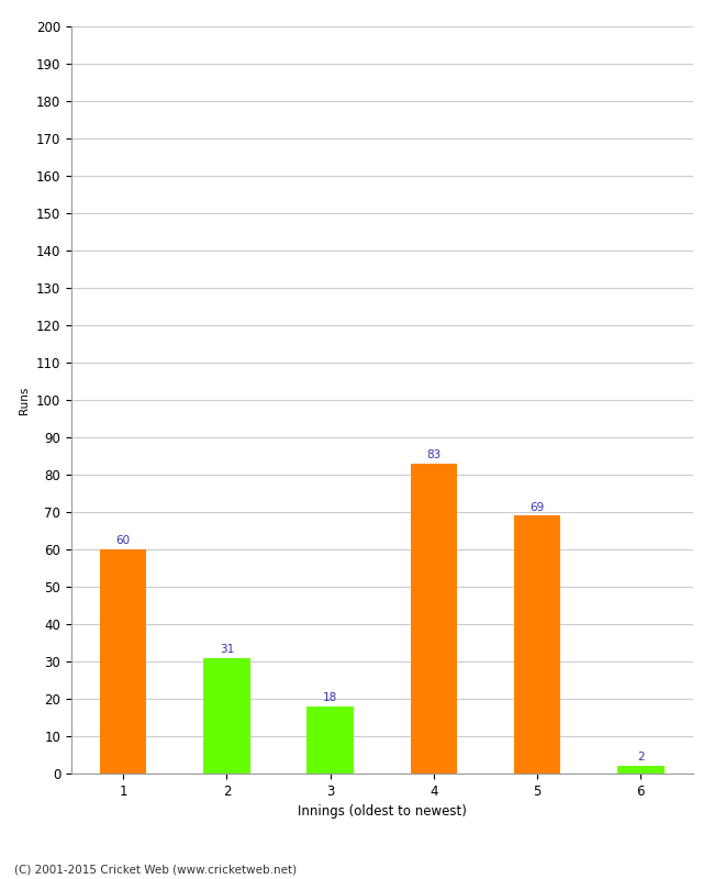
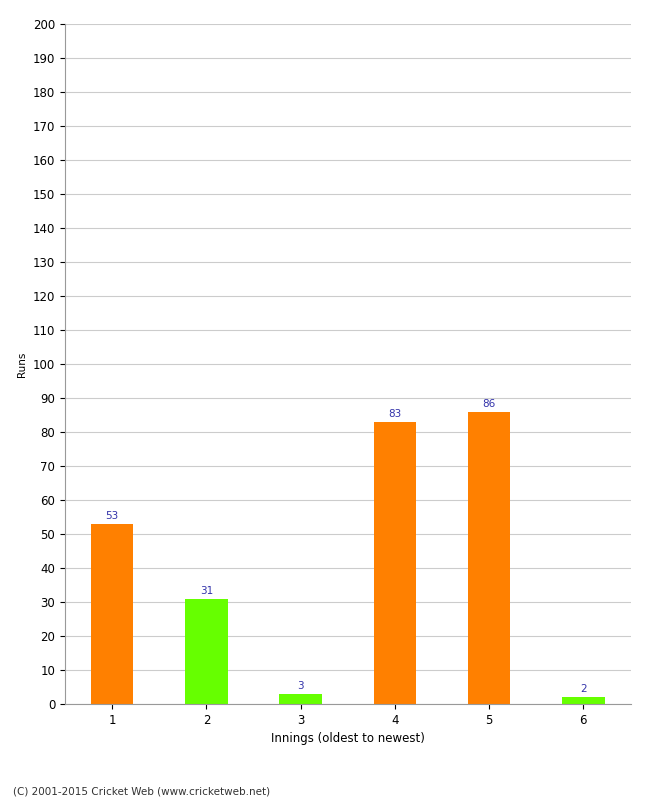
1: 60 -> 53
3: 18 -> 3
5: 69 -> 86
